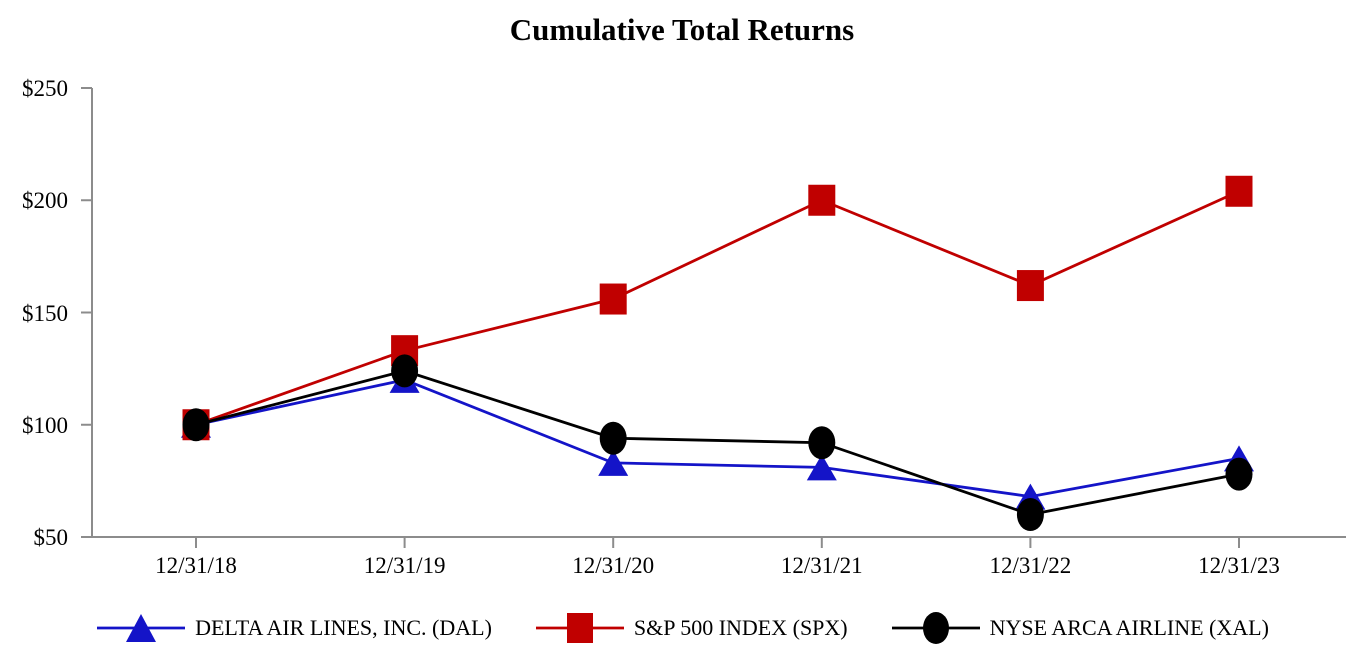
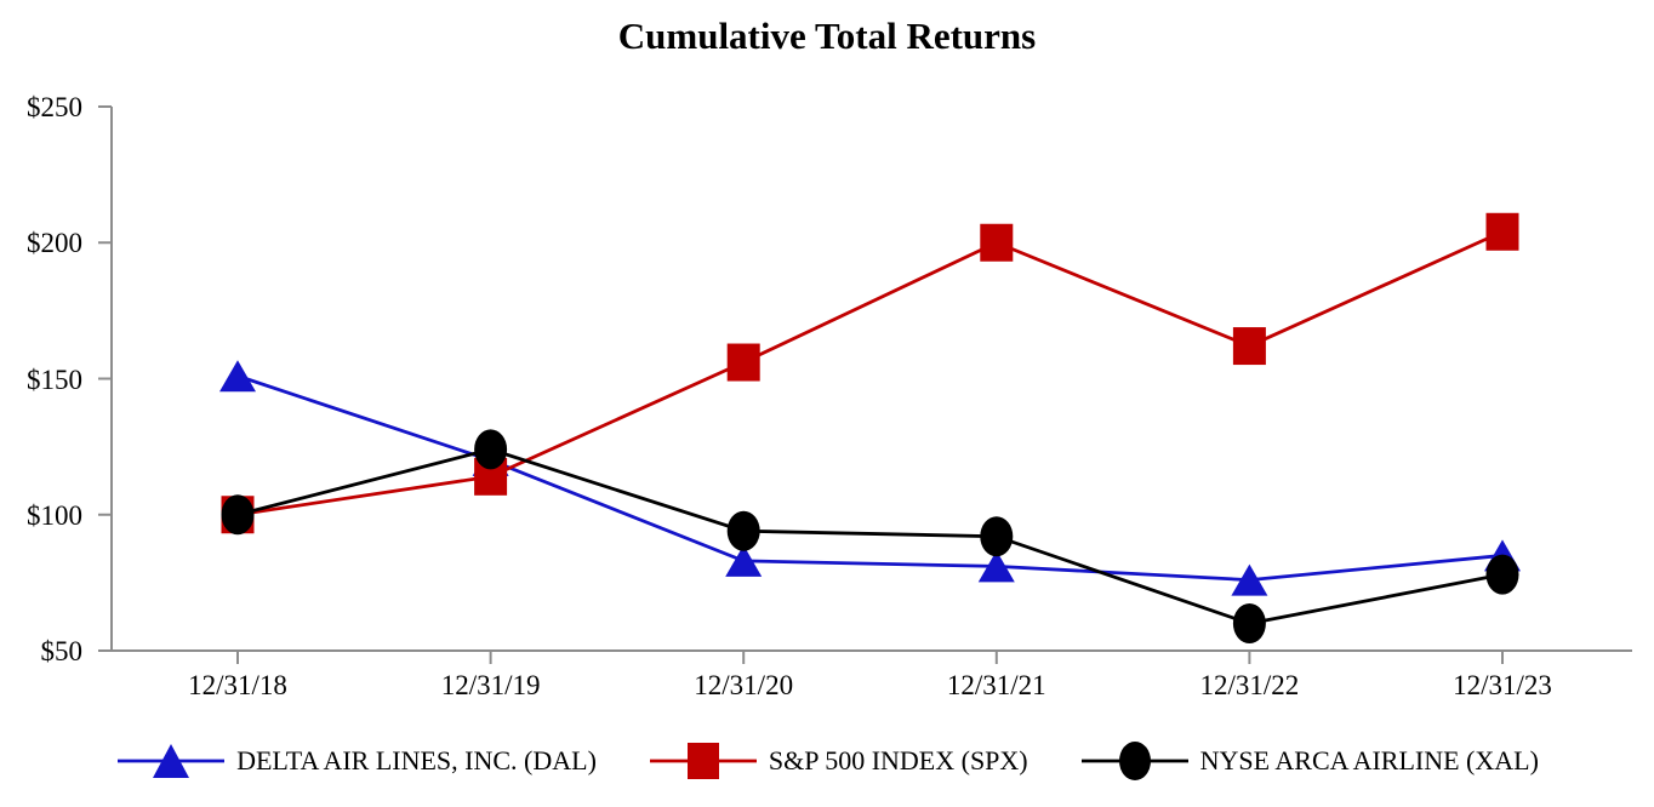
DELTA AIR LINES, INC. (DAL)/12/31/18: $100 -> $151
S&P 500 INDEX (SPX)/12/31/19: $133 -> $114
DELTA AIR LINES, INC. (DAL)/12/31/22: $68 -> $76
